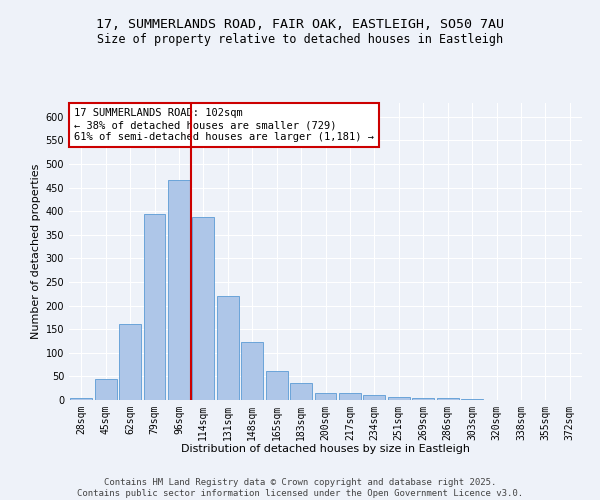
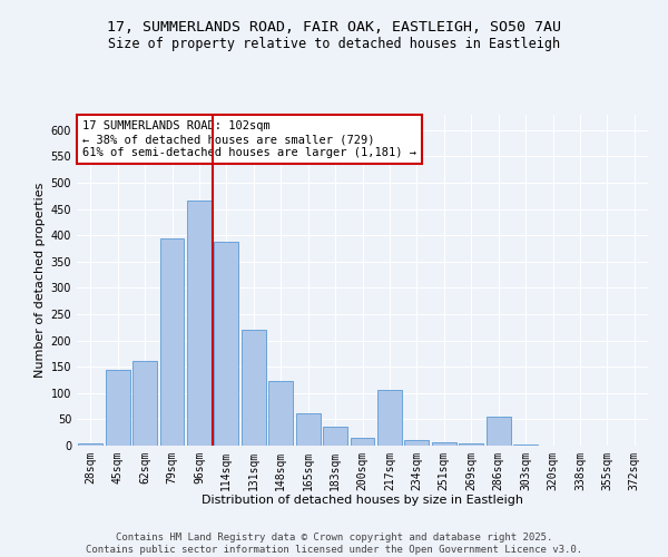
45sqm: 45 -> 145
217sqm: 15 -> 105
286sqm: 5 -> 55
